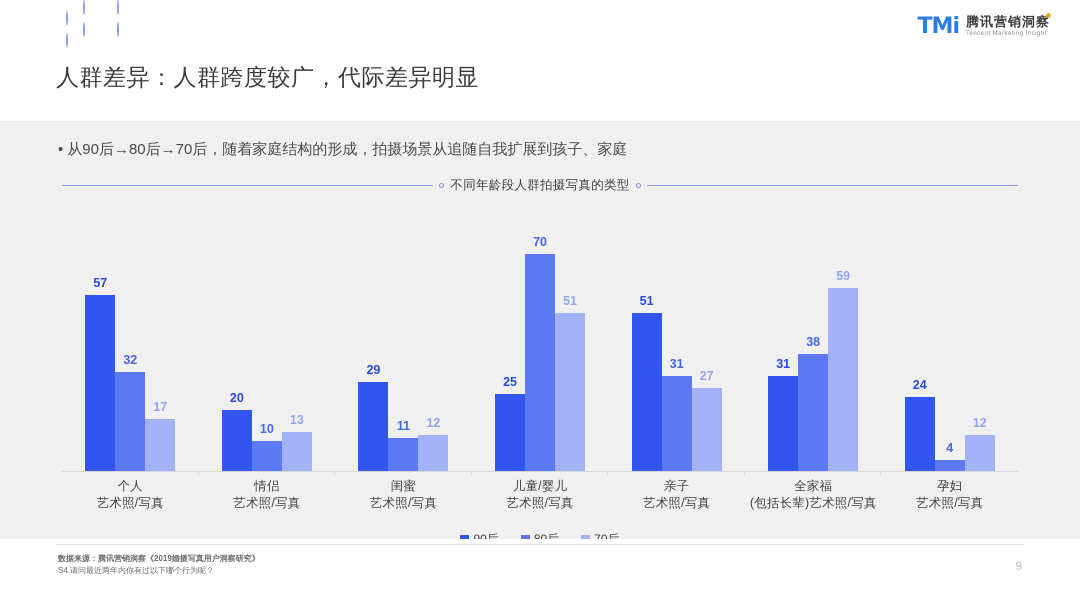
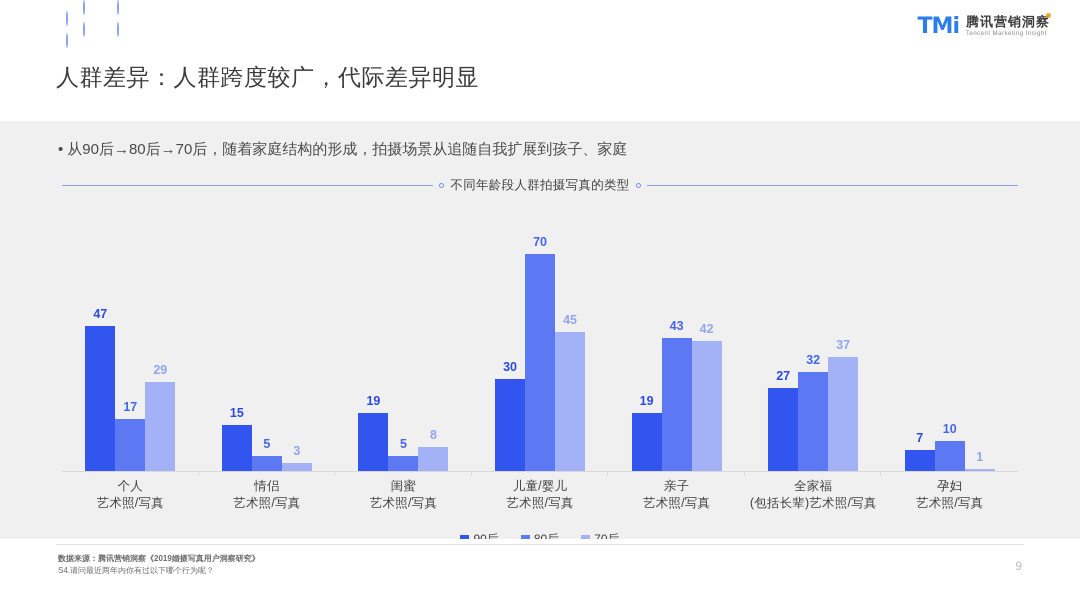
90后/个人 艺术照/写真: 57 -> 47
80后/个人 艺术照/写真: 32 -> 17
70后/个人 艺术照/写真: 17 -> 29
90后/情侣 艺术照/写真: 20 -> 15
80后/情侣 艺术照/写真: 10 -> 5
70后/情侣 艺术照/写真: 13 -> 3
90后/闺蜜 艺术照/写真: 29 -> 19
80后/闺蜜 艺术照/写真: 11 -> 5
70后/闺蜜 艺术照/写真: 12 -> 8
90后/儿童/婴儿 艺术照/写真: 25 -> 30
70后/儿童/婴儿 艺术照/写真: 51 -> 45
90后/亲子 艺术照/写真: 51 -> 19
80后/亲子 艺术照/写真: 31 -> 43
70后/亲子 艺术照/写真: 27 -> 42
90后/全家福 (包括长辈)艺术照/写真: 31 -> 27
80后/全家福 (包括长辈)艺术照/写真: 38 -> 32
70后/全家福 (包括长辈)艺术照/写真: 59 -> 37
90后/孕妇 艺术照/写真: 24 -> 7
80后/孕妇 艺术照/写真: 4 -> 10
70后/孕妇 艺术照/写真: 12 -> 1
